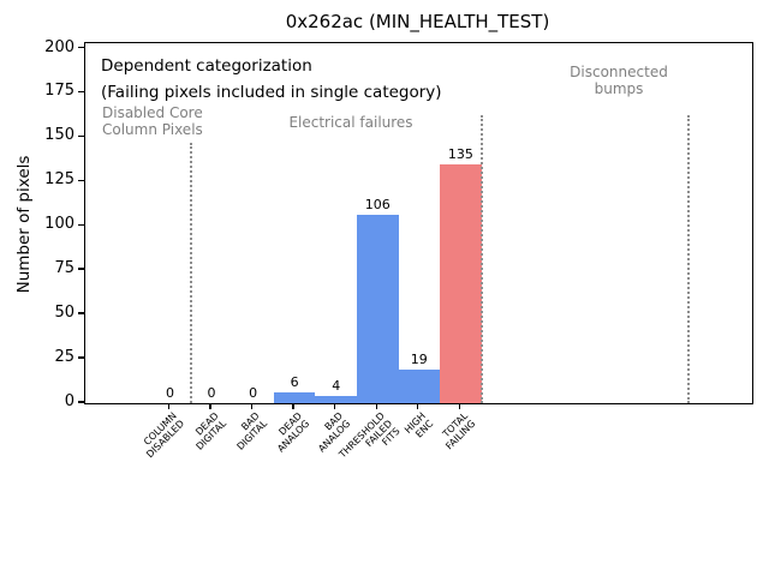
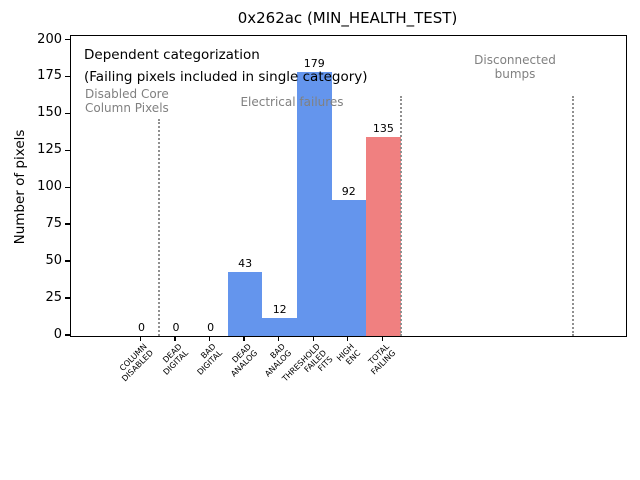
DEAD ANALOG: 6 -> 43
BAD ANALOG: 4 -> 12
THRESHOLD FAILED FITS: 106 -> 179
HIGH ENC: 19 -> 92
